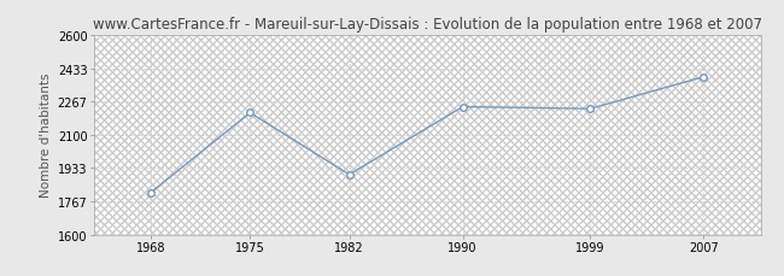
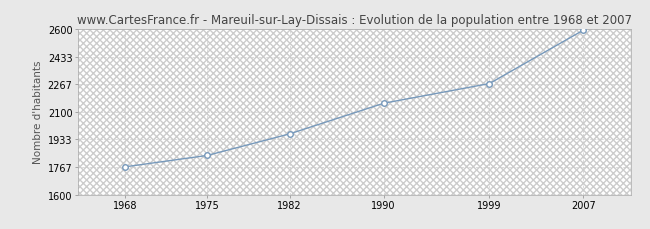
1968: 1810 -> 1770
1975: 2210 -> 1840
1982: 1900 -> 1970
1990: 2240 -> 2150
1999: 2230 -> 2270
2007: 2390 -> 2590
